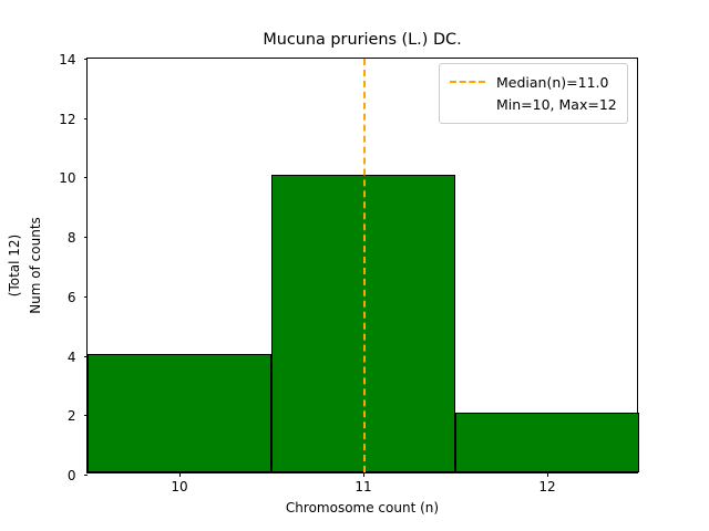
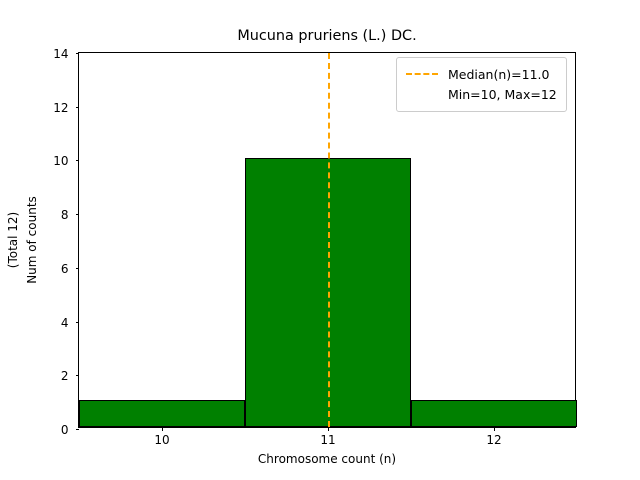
10: 4 -> 1
12: 2 -> 1
